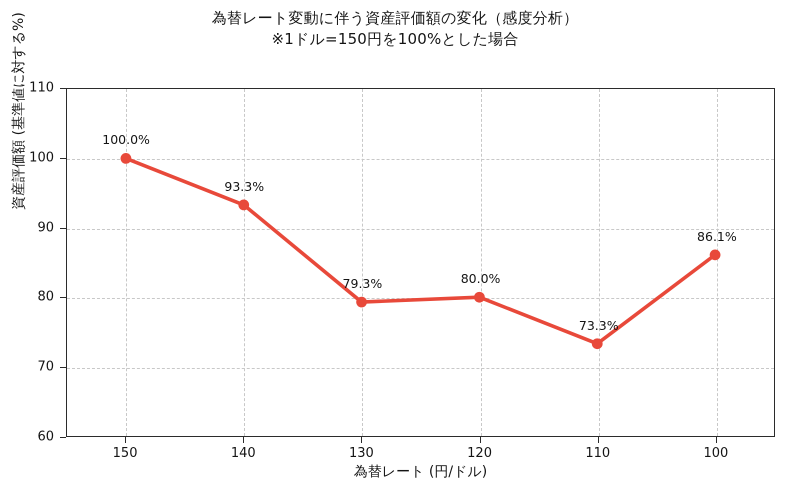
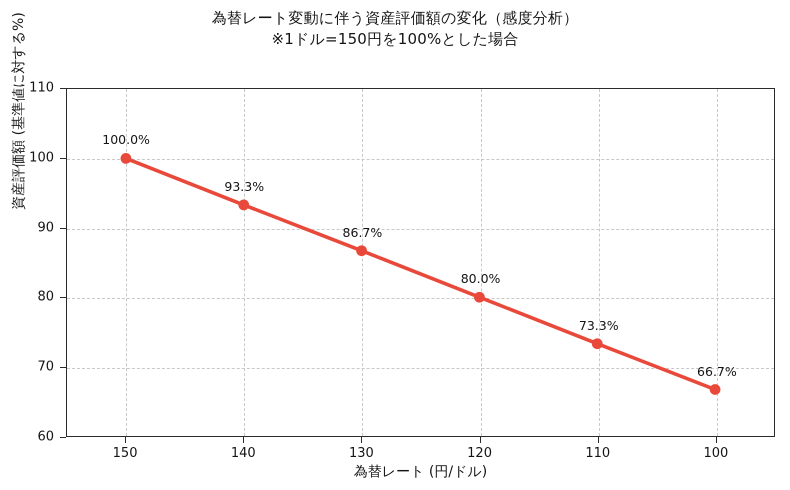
130: 79.3% -> 86.7%
100: 86.1% -> 66.7%
